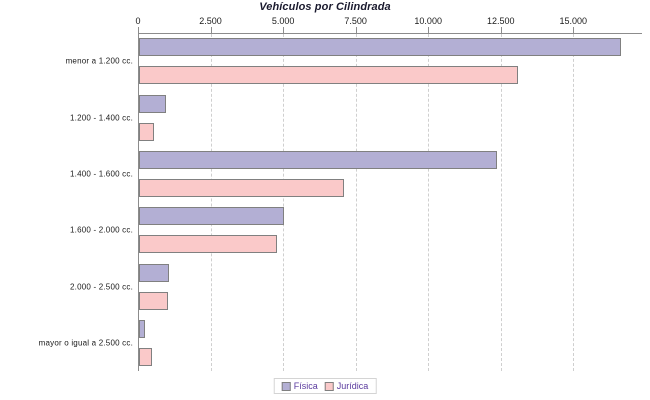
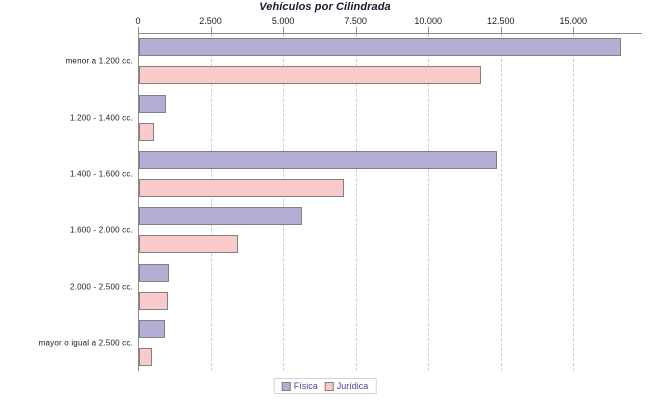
Jurídica/menor a 1.200 cc.: 13000 -> 11800
Física/1.600 - 2.000 cc.: 5000 -> 5600
Jurídica/1.600 - 2.000 cc.: 4800 -> 3400
Física/mayor o igual a 2.500 cc.: 200 -> 900
